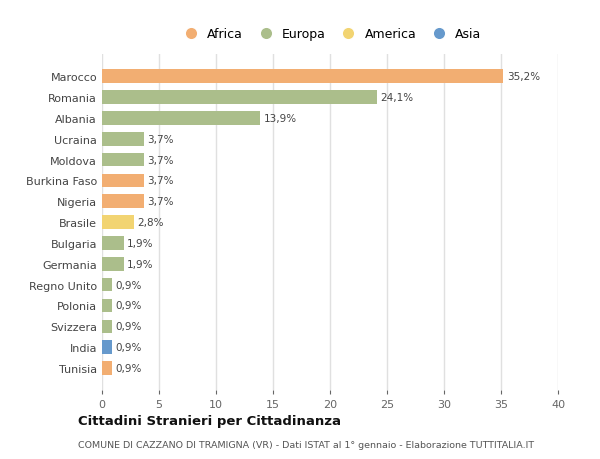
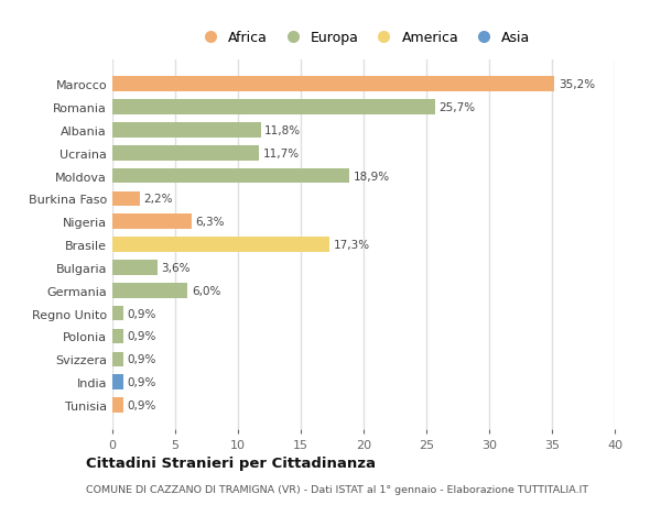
Romania: 24,1% -> 25,7%
Albania: 13,9% -> 11,8%
Ucraina: 3,7% -> 11,7%
Moldova: 3,7% -> 18,9%
Burkina Faso: 3,7% -> 2,2%
Nigeria: 3,7% -> 6,3%
Brasile: 2,8% -> 17,3%
Bulgaria: 1,9% -> 3,6%
Germania: 1,9% -> 6,0%
